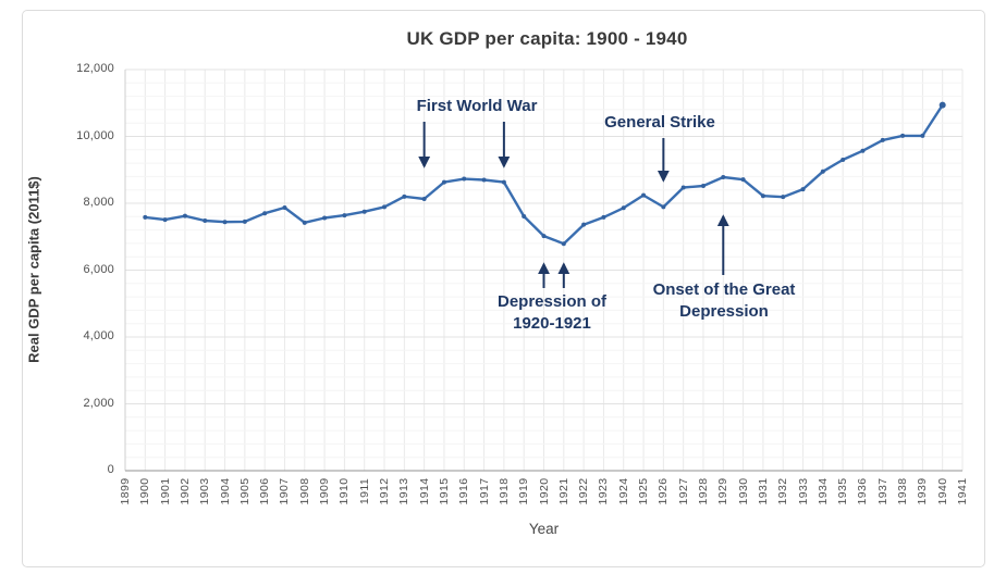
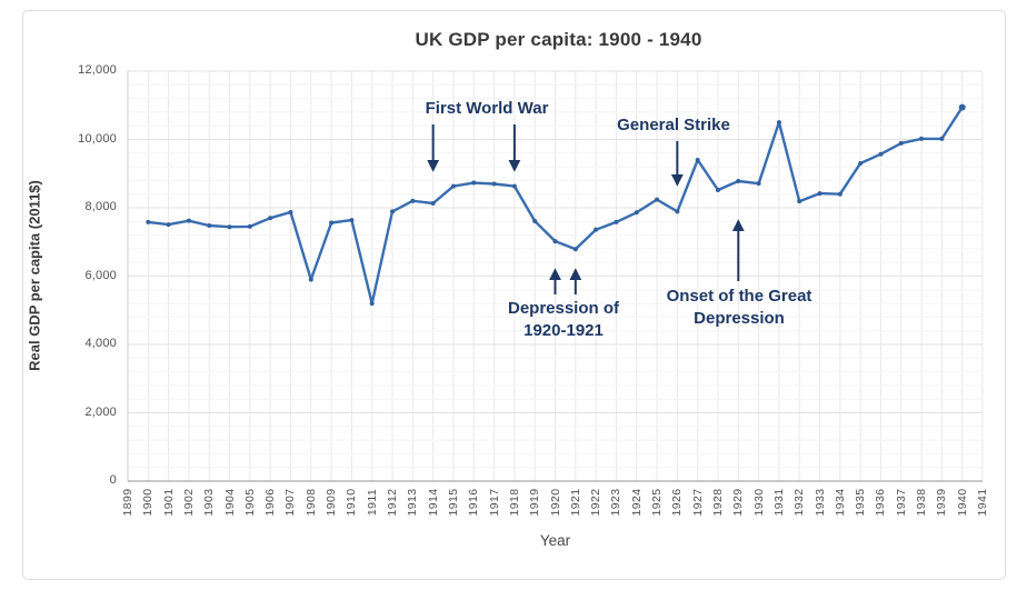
1908: 7400 -> 5900
1911: 7800 -> 5200
1927: 8500 -> 9400
1931: 8200 -> 10500
1934: 9000 -> 8400
